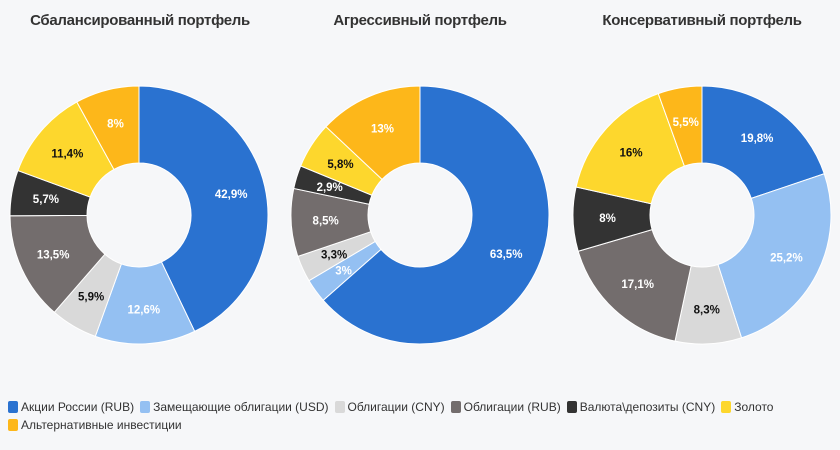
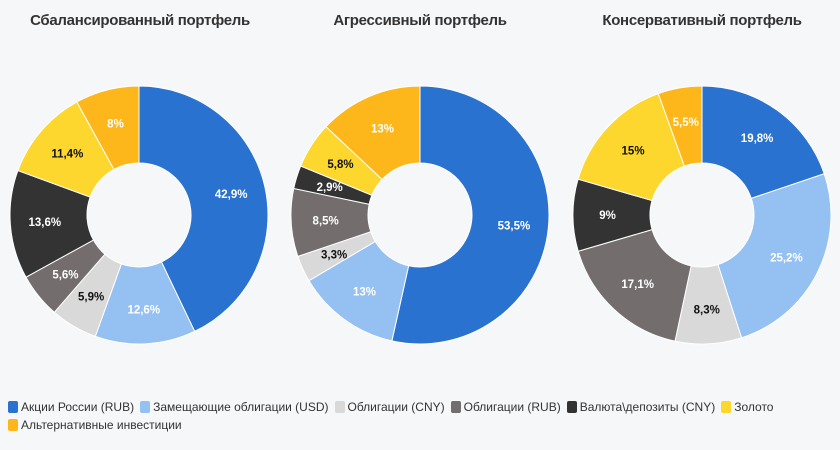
Сбалансированный портфель/Облигации (RUB): 13,5% -> 5,6%
Сбалансированный портфель/Валюта\депозиты (CNY): 5,7% -> 13,6%
Агрессивный портфель/Акции России (RUB): 63,5% -> 53,5%
Агрессивный портфель/Замещающие облигации (USD): 3% -> 13%
Консервативный портфель/Валюта\депозиты (CNY): 8% -> 9%
Консервативный портфель/Золото: 16% -> 15%
